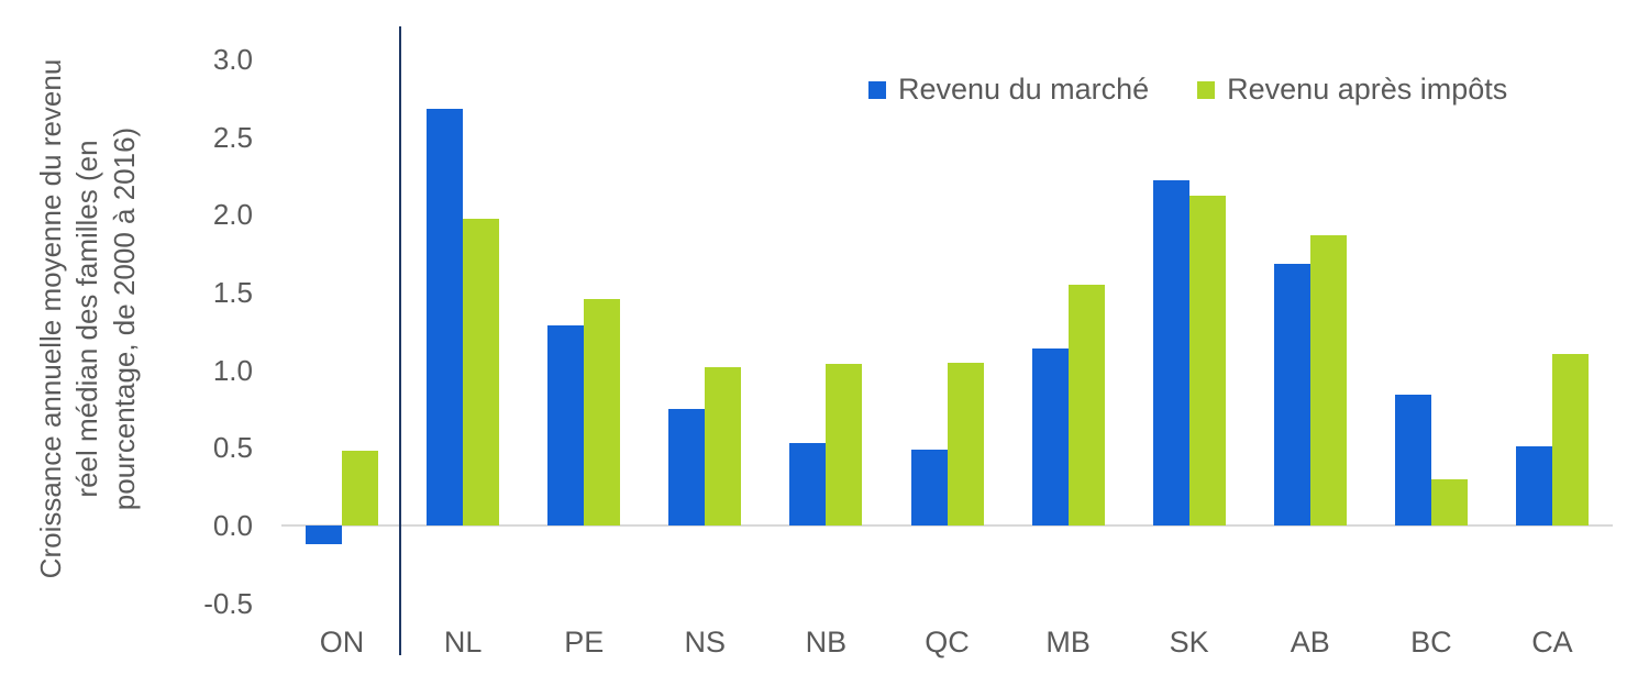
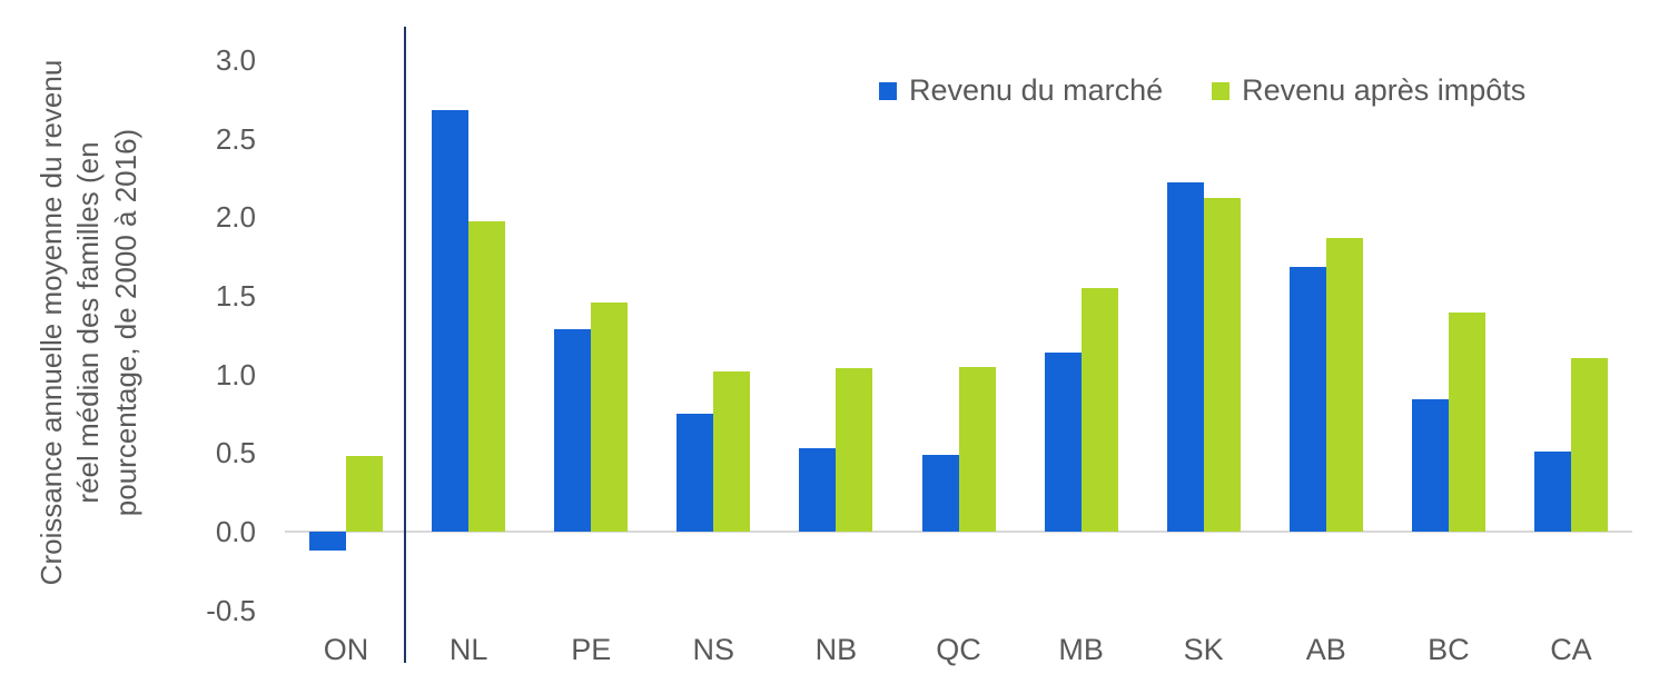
Revenu après impôts/BC: 0.30 -> 1.39
